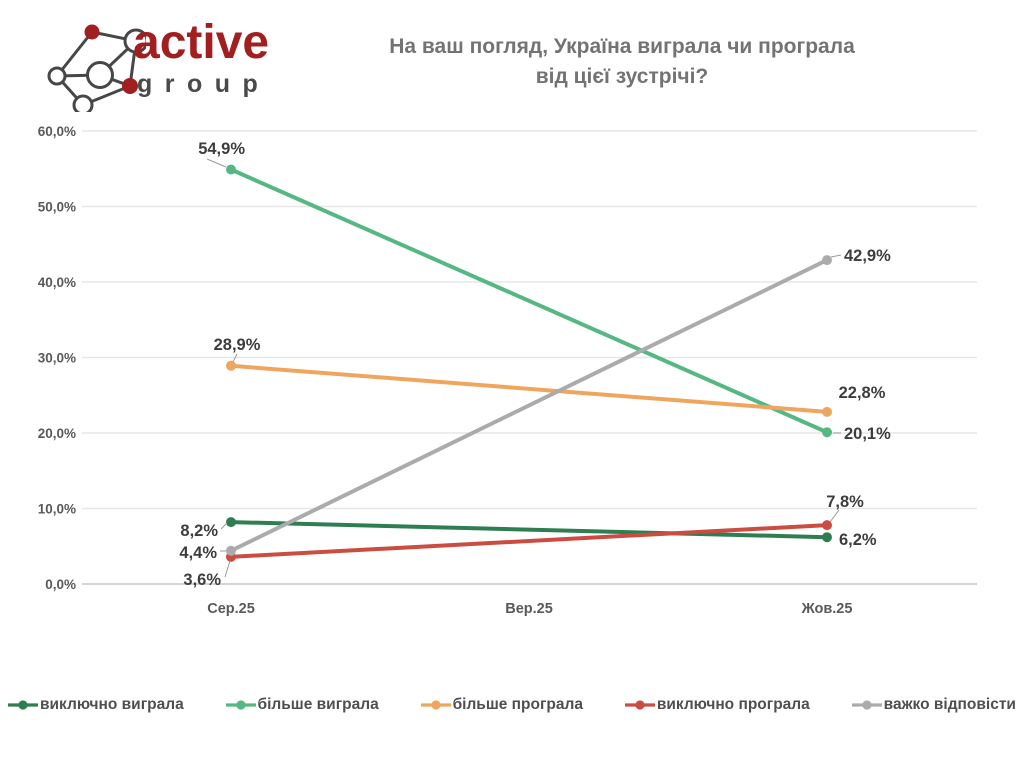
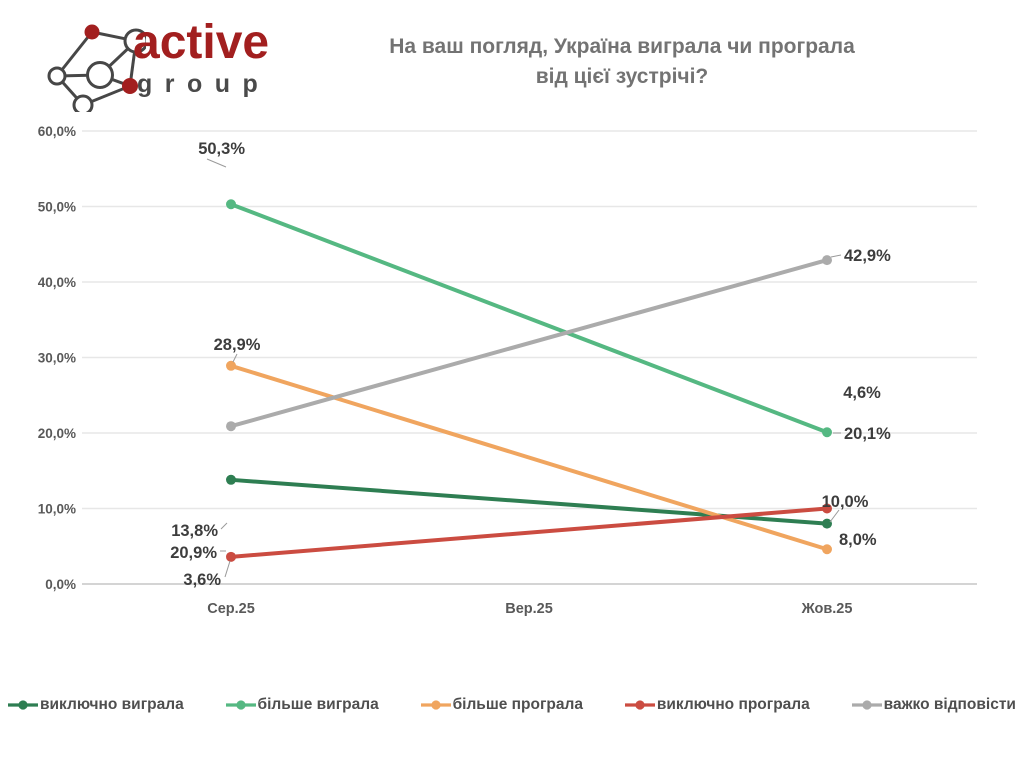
виключно виграла/Сер.25: 8,2% -> 13,8%
більше виграла/Сер.25: 54,9% -> 50,3%
важко відповісти/Сер.25: 4,4% -> 20,9%
виключно виграла/Жов.25: 6,2% -> 8,0%
більше програла/Жов.25: 22,8% -> 4,6%
виключно програла/Жов.25: 7,8% -> 10,0%
